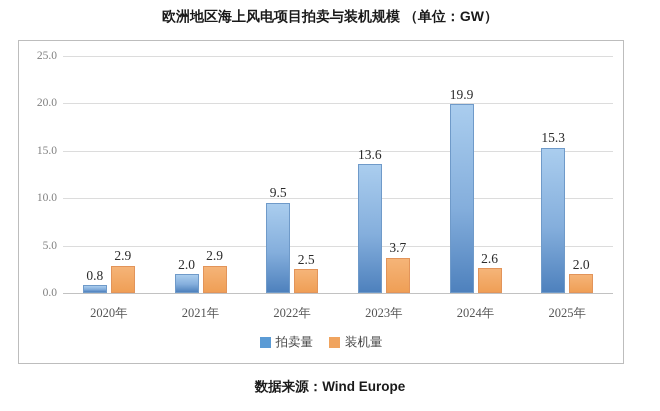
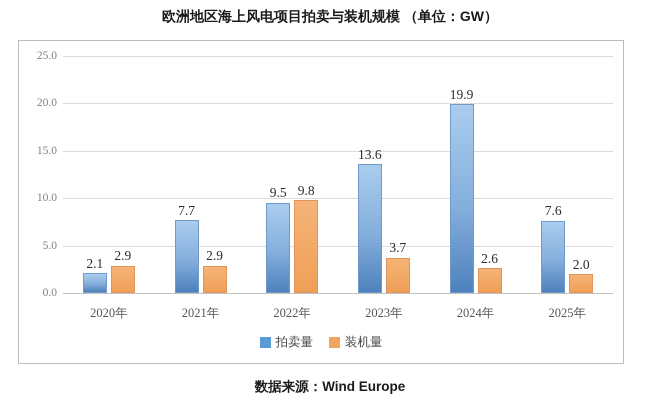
拍卖量/2020年: 0.8 -> 2.1
拍卖量/2021年: 2.0 -> 7.7
装机量/2022年: 2.5 -> 9.8
拍卖量/2025年: 15.3 -> 7.6
